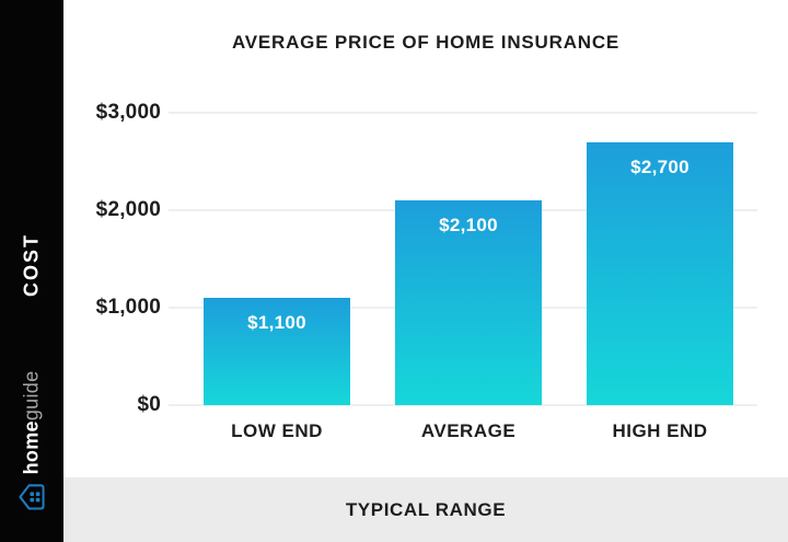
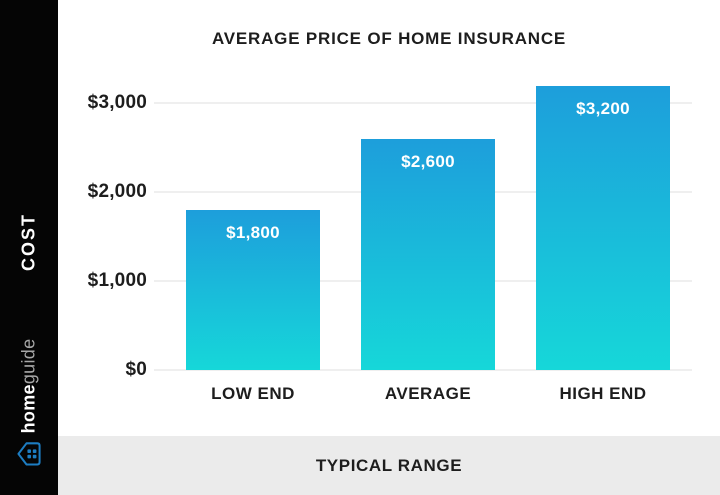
LOW END: $1,100 -> $1,800
AVERAGE: $2,100 -> $2,600
HIGH END: $2,700 -> $3,200
